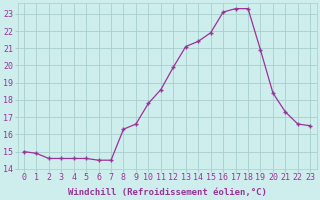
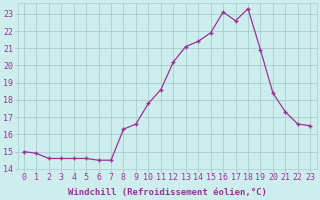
12: 19.9 -> 20.2
17: 23.3 -> 22.6
